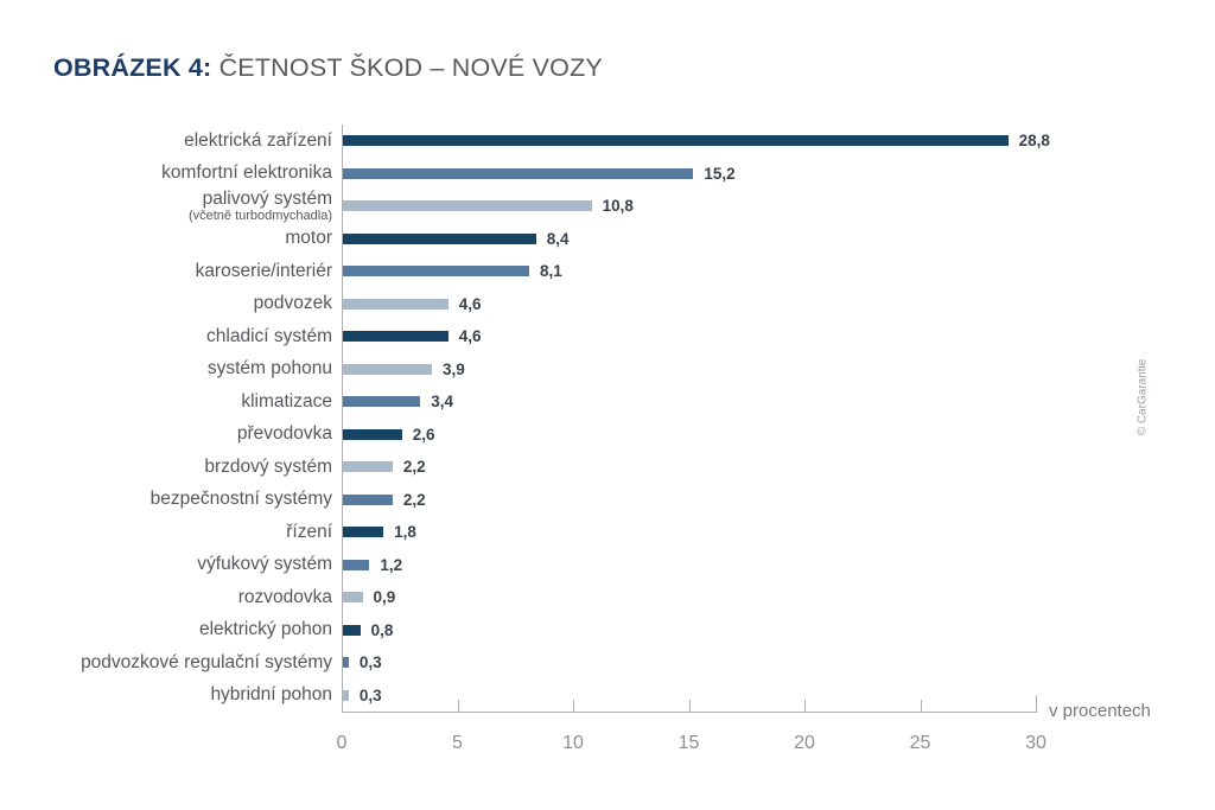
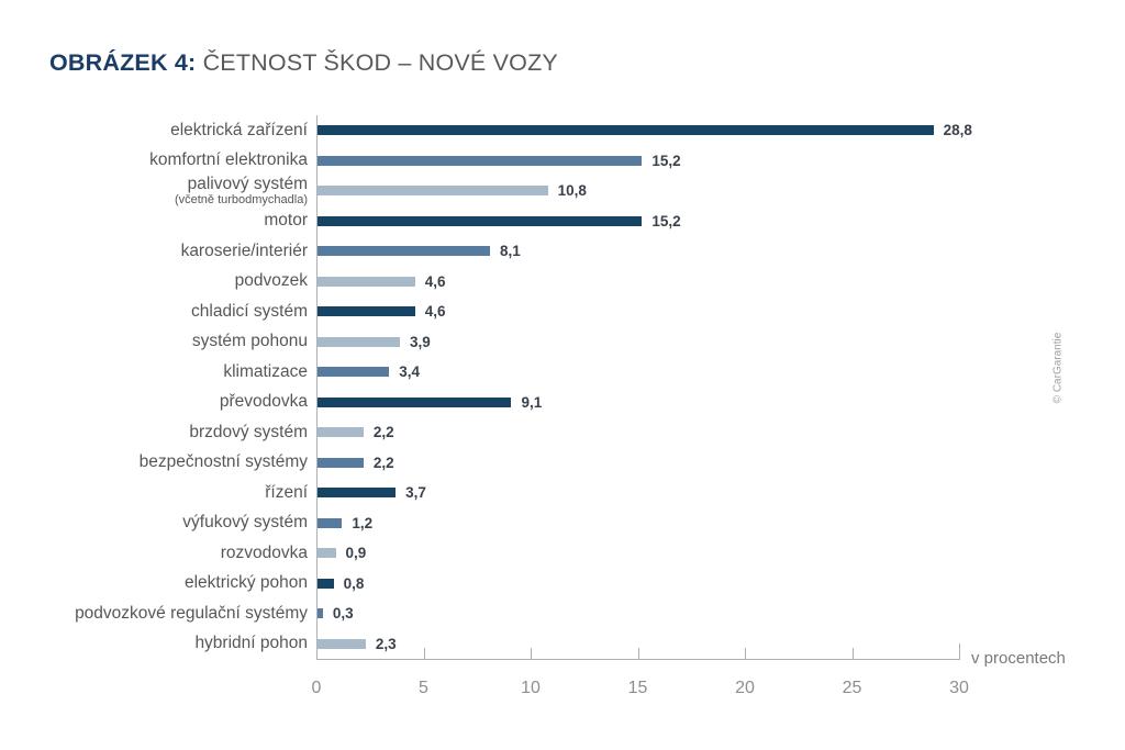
motor: 8,4 -> 15,2
převodovka: 2,6 -> 9,1
řízení: 1,8 -> 3,7
hybridní pohon: 0,3 -> 2,3
